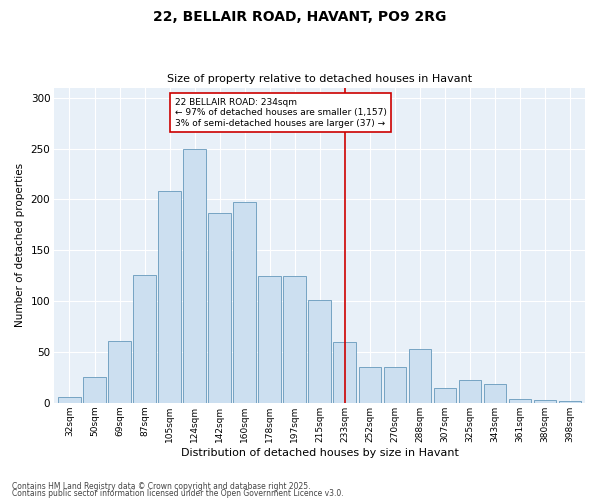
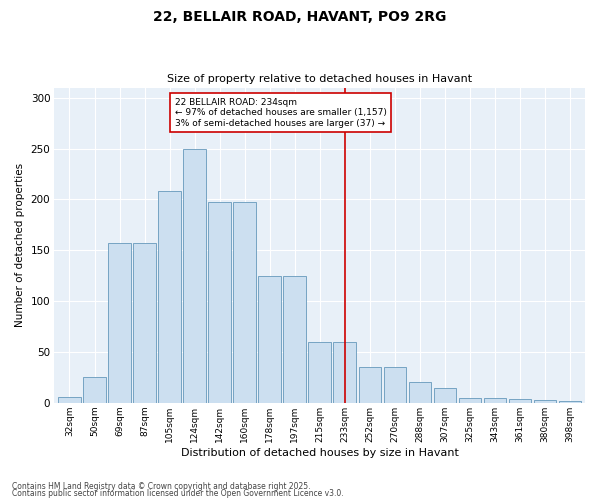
69sqm: 61 -> 157
87sqm: 126 -> 157
142sqm: 187 -> 197
215sqm: 101 -> 60
288sqm: 53 -> 20
325sqm: 22 -> 5
343sqm: 18 -> 5
